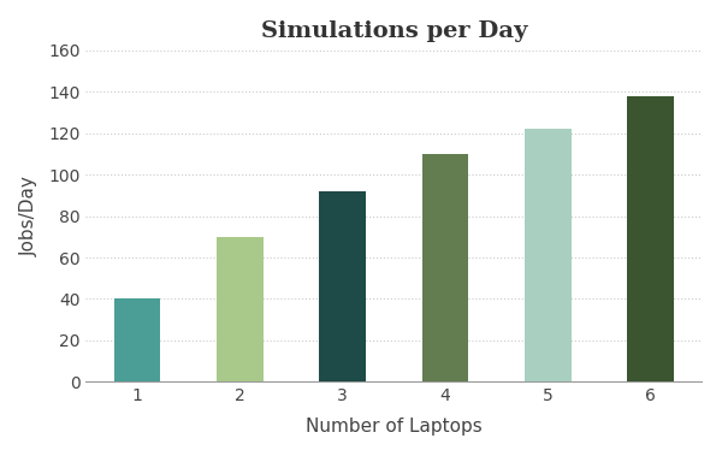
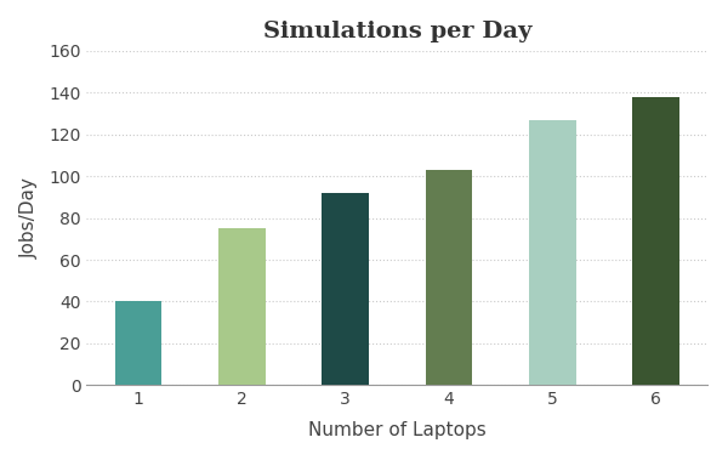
2: 70 -> 75
4: 110 -> 103
5: 122 -> 127
